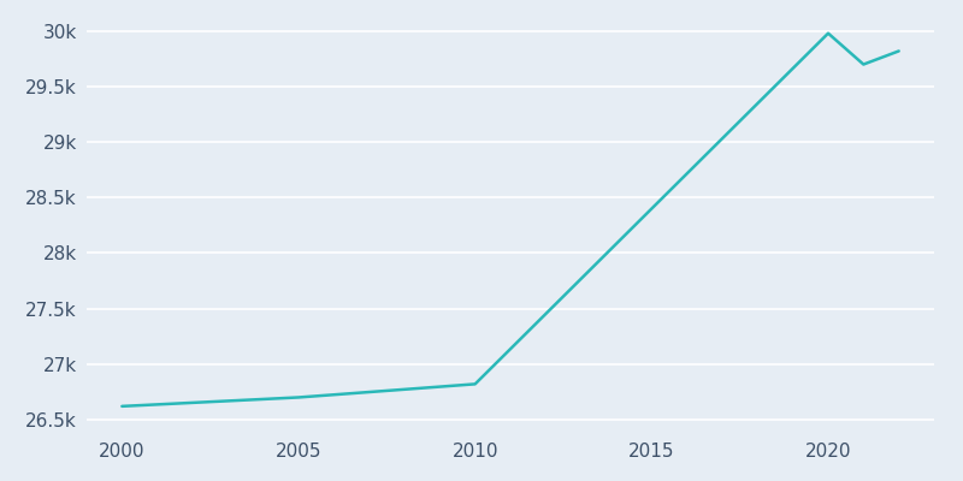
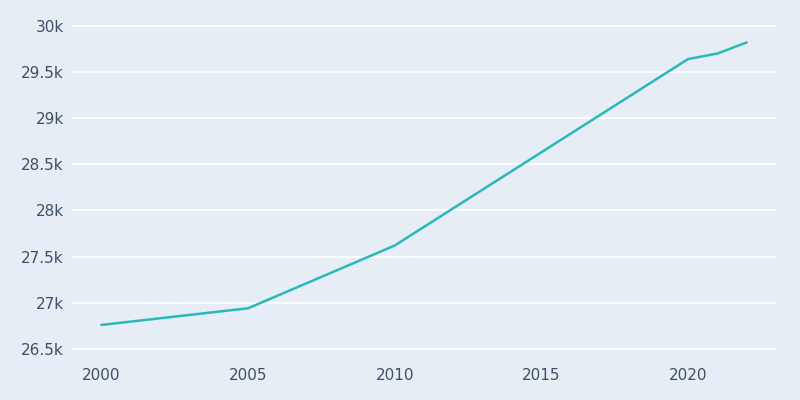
2000: 26.62k -> 26.76k
2005: 26.70k -> 26.94k
2010: 26.82k -> 27.62k
2020: 29.98k -> 29.64k
